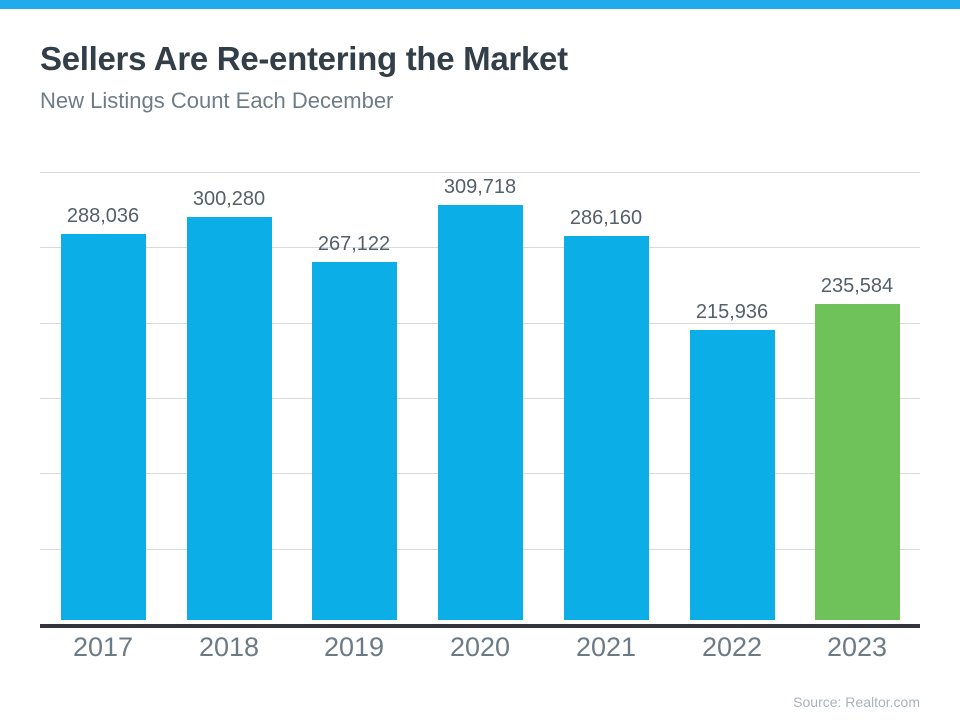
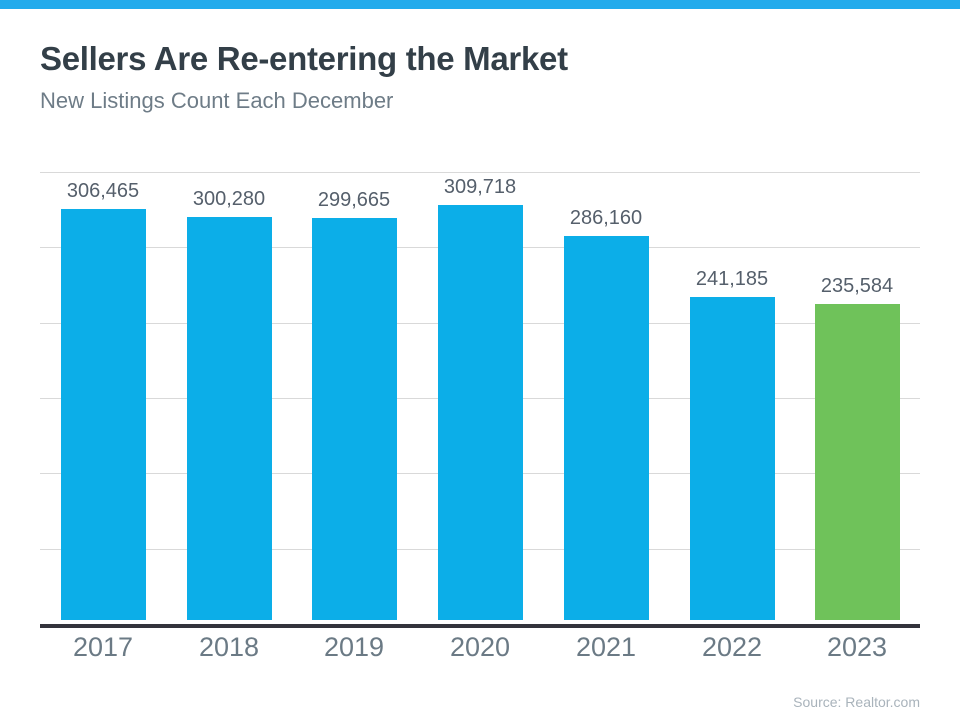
2017: 288,036 -> 306,465
2019: 267,122 -> 299,665
2022: 215,936 -> 241,185
